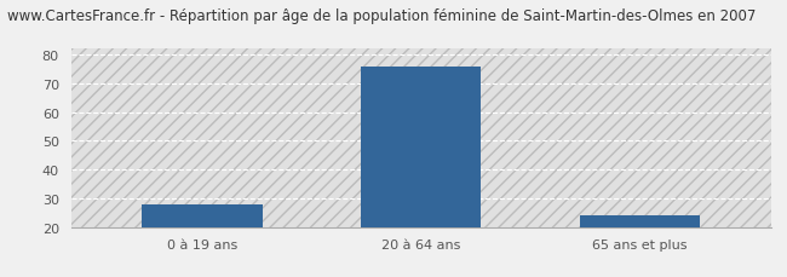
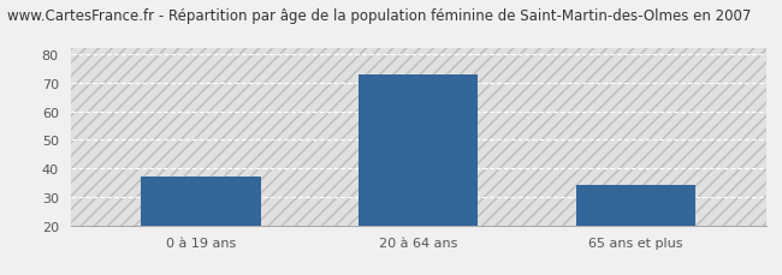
0 à 19 ans: 28 -> 37
20 à 64 ans: 76 -> 73
65 ans et plus: 24 -> 34
